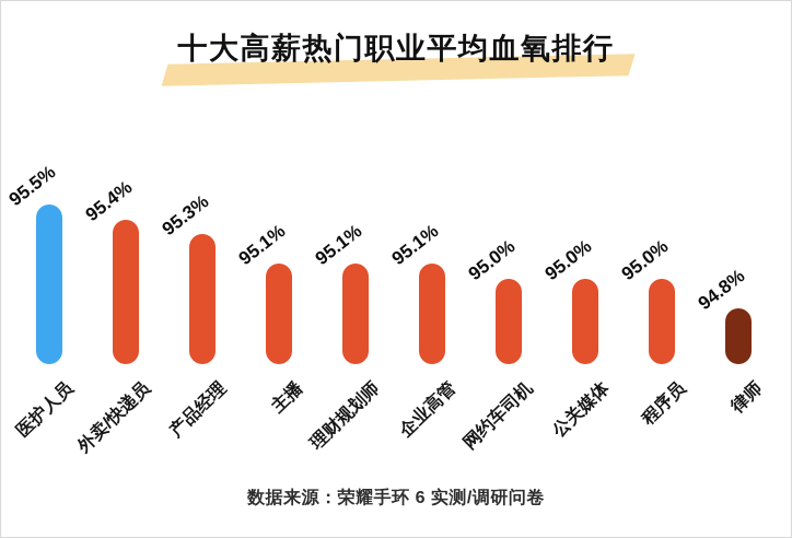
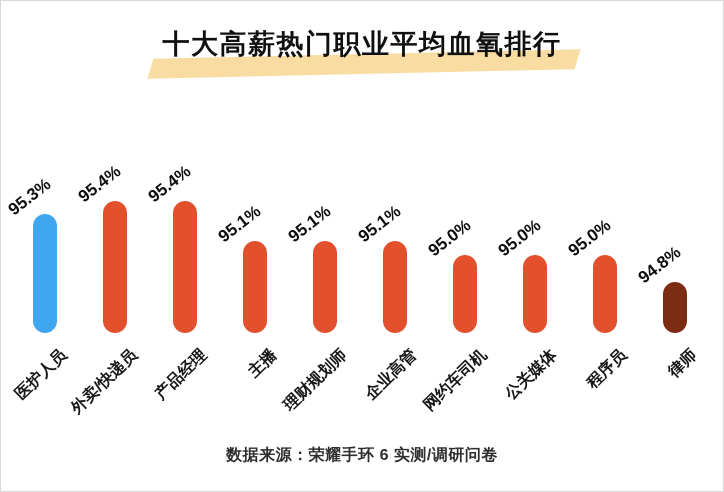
医护人员: 95.5% -> 95.3%
产品经理: 95.3% -> 95.4%
